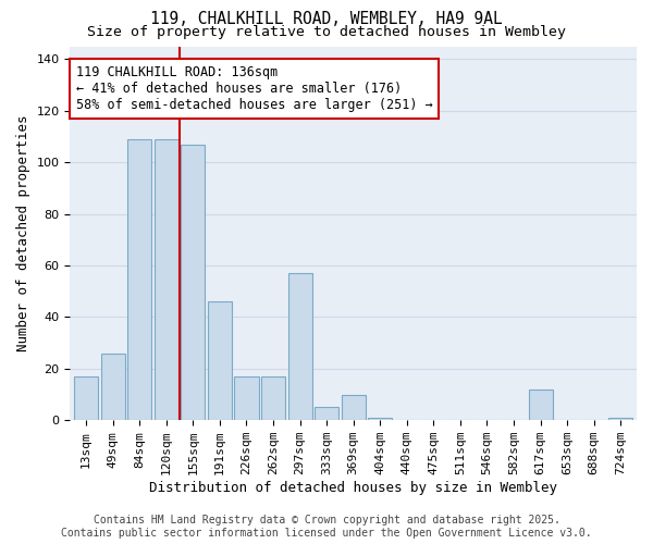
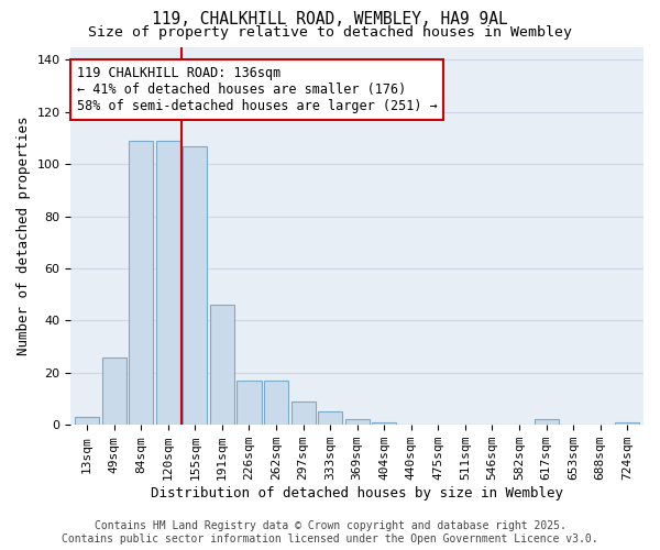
13sqm: 17 -> 3
297sqm: 57 -> 9
369sqm: 10 -> 2
617sqm: 12 -> 2
